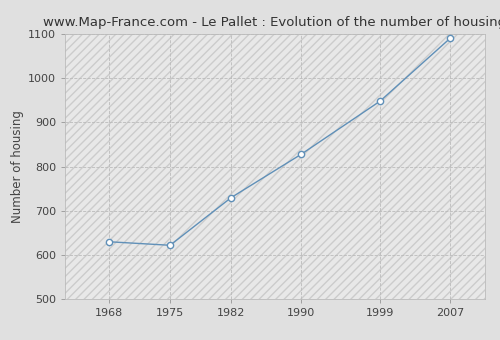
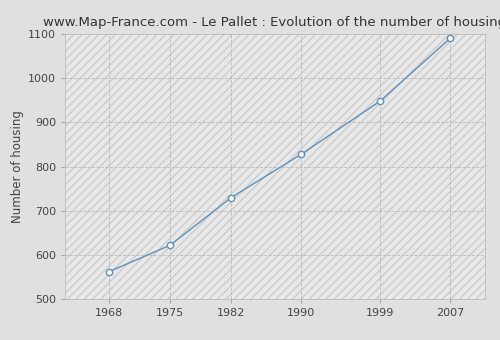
1968: 630 -> 562
